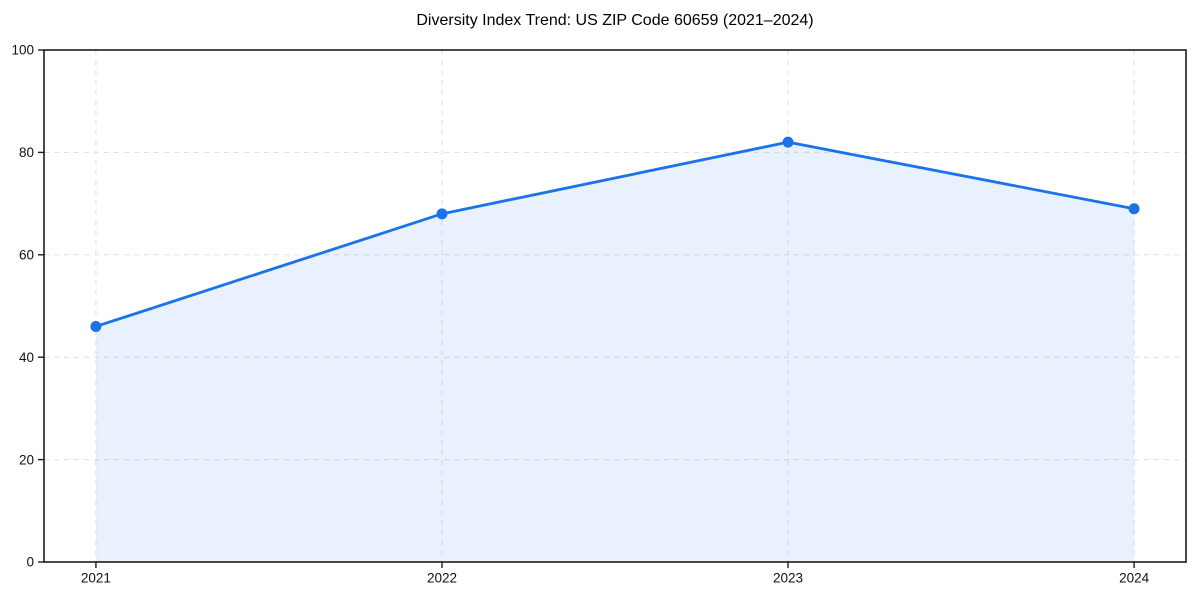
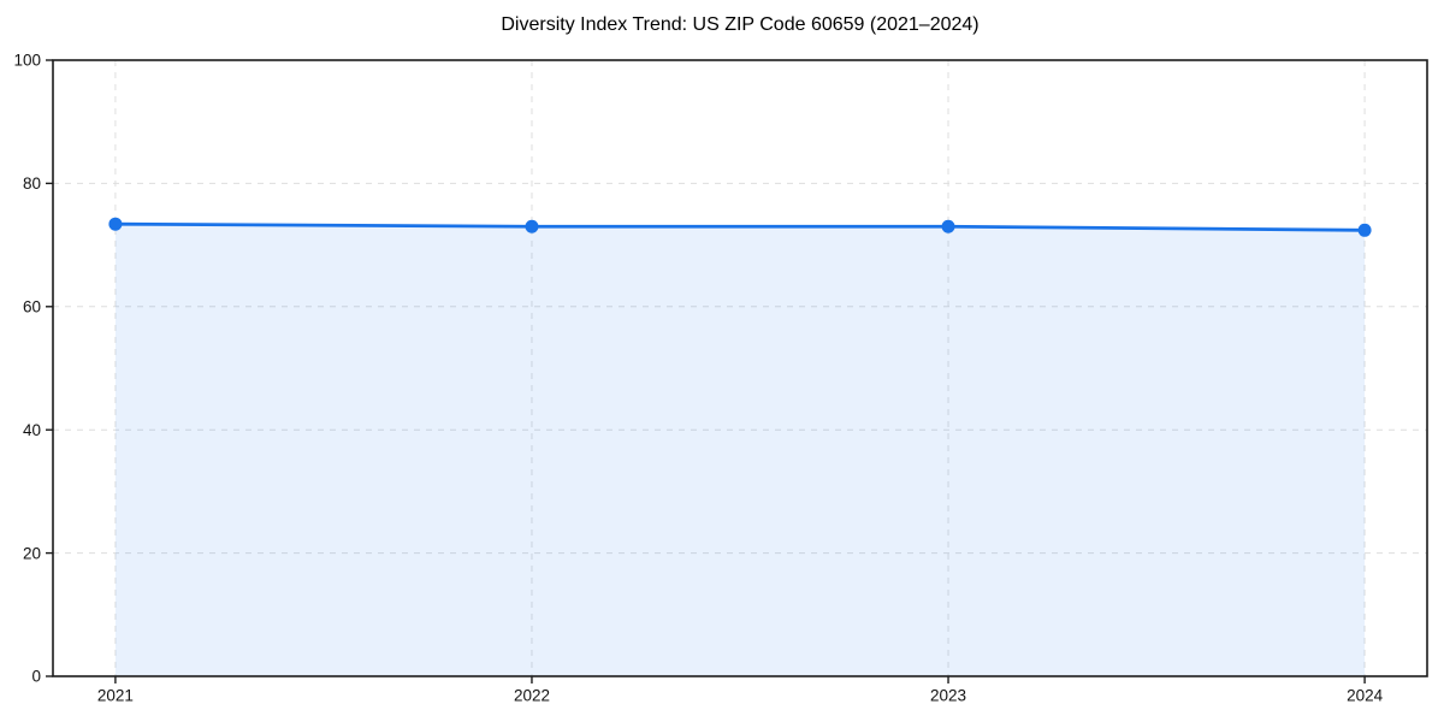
2021: 46 -> 73
2022: 68 -> 73
2023: 82 -> 73
2024: 69 -> 72
